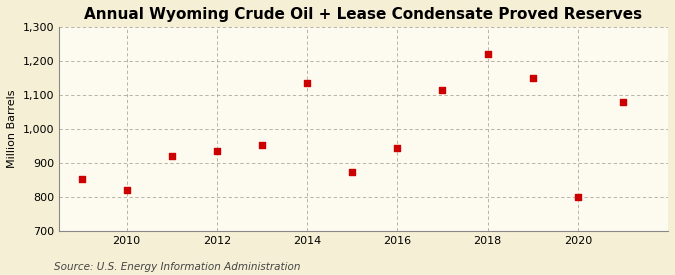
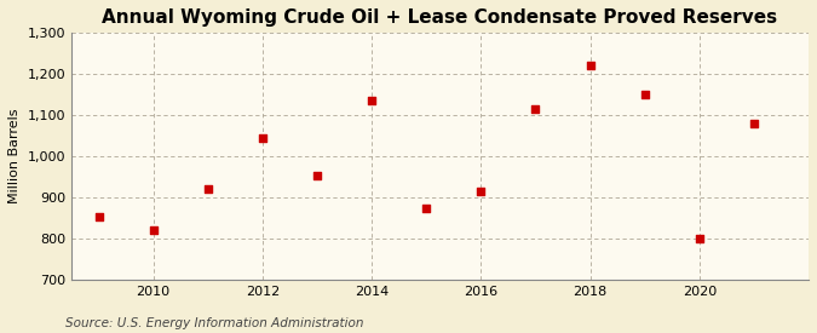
2012: 935 -> 1,045
2016: 945 -> 915
